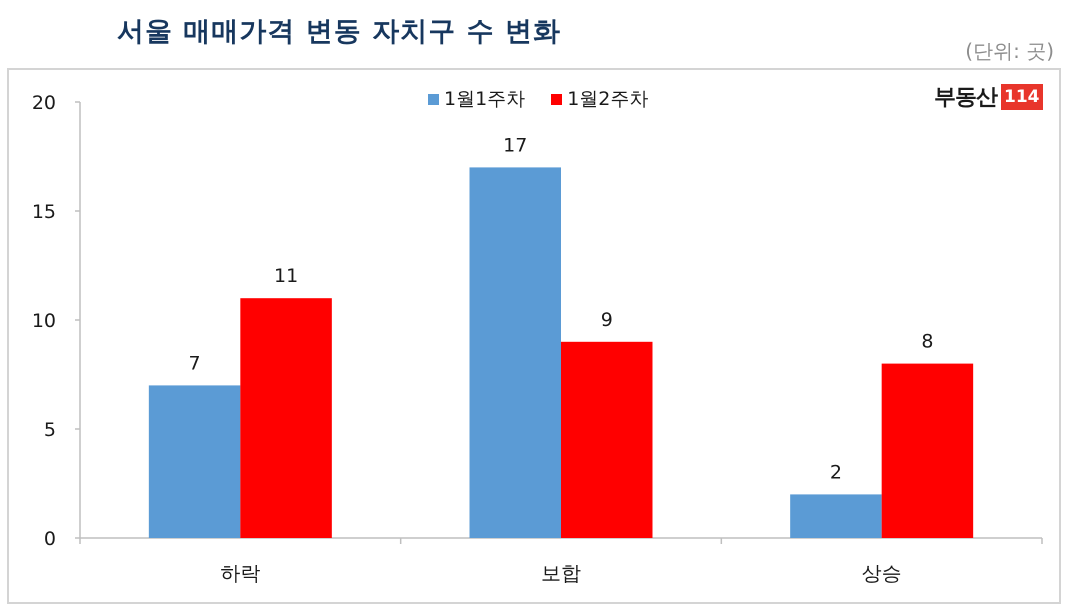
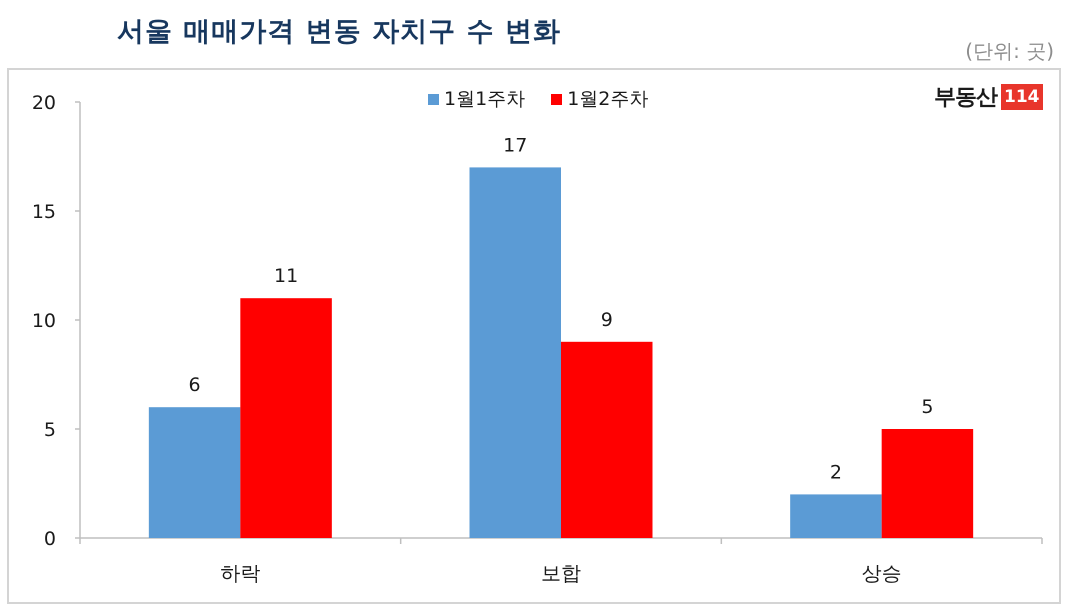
1월1주차/하락: 7 -> 6
1월2주차/상승: 8 -> 5
